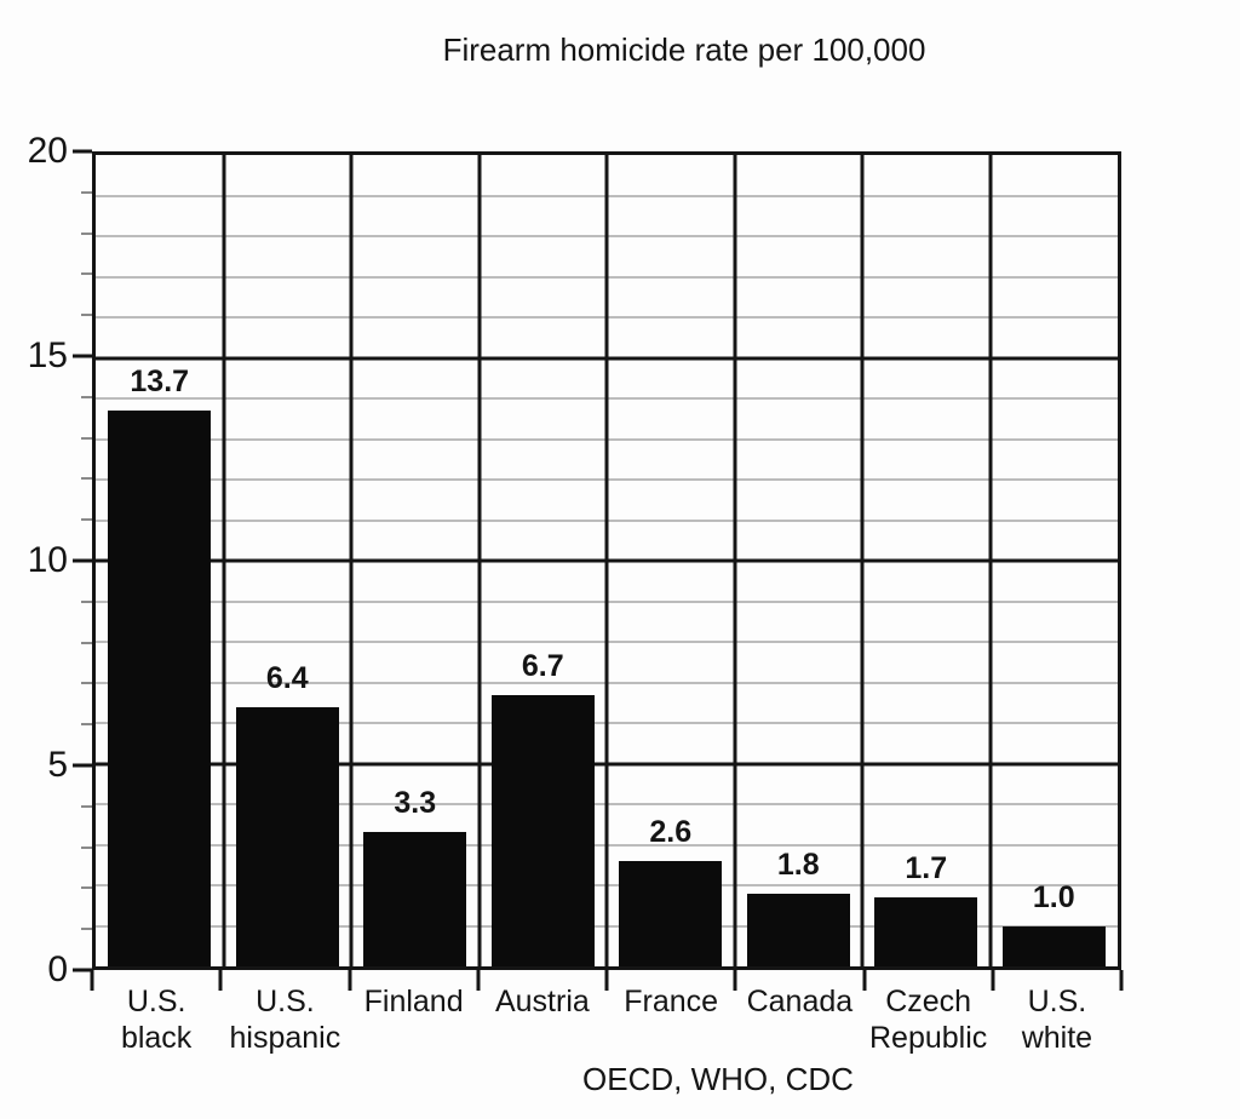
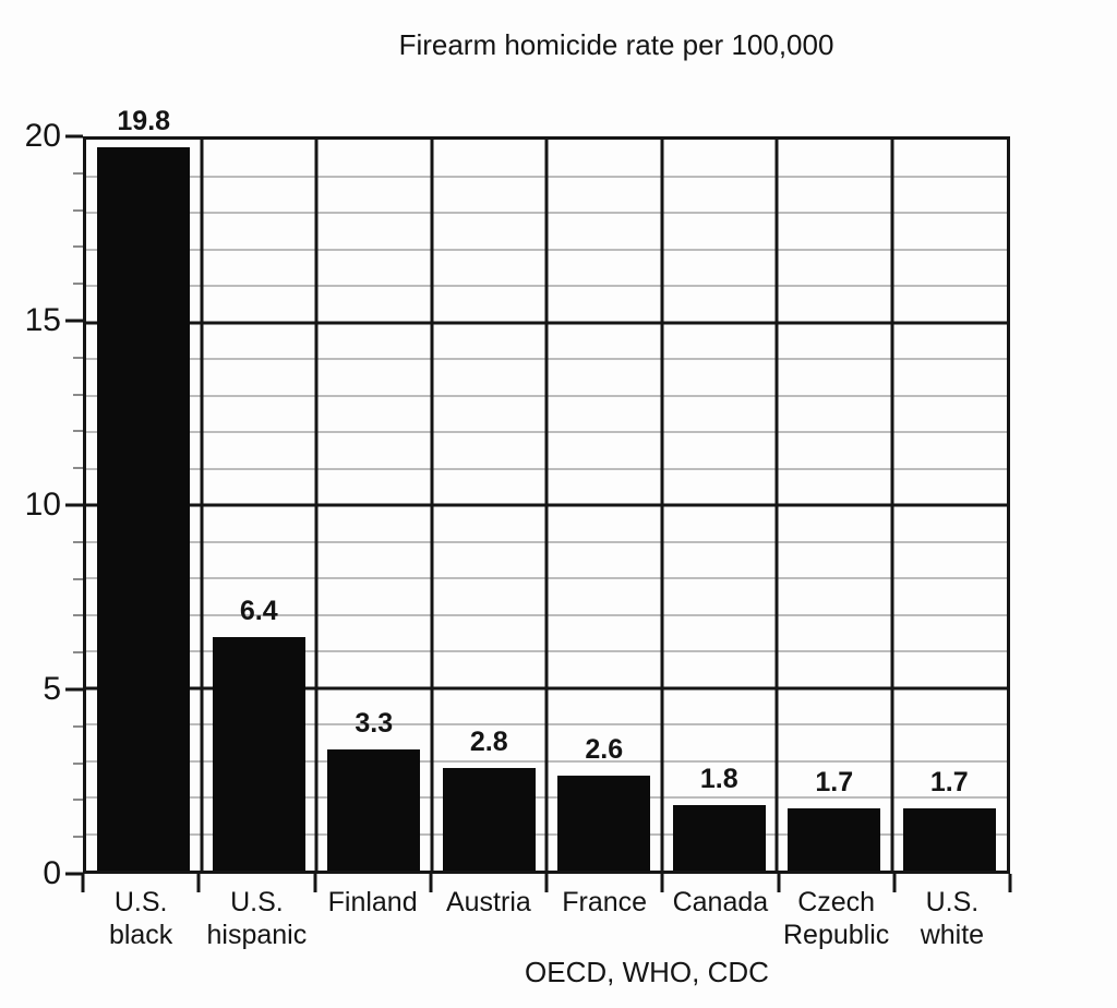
U.S. black: 13.7 -> 19.8
Austria: 6.7 -> 2.8
U.S. white: 1.0 -> 1.7
